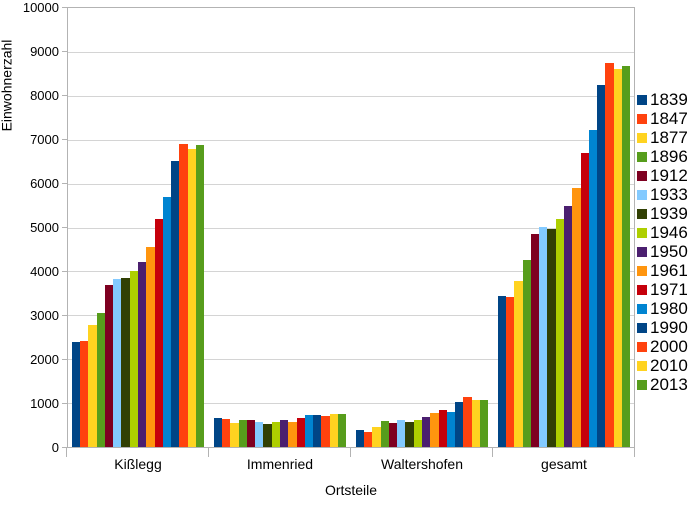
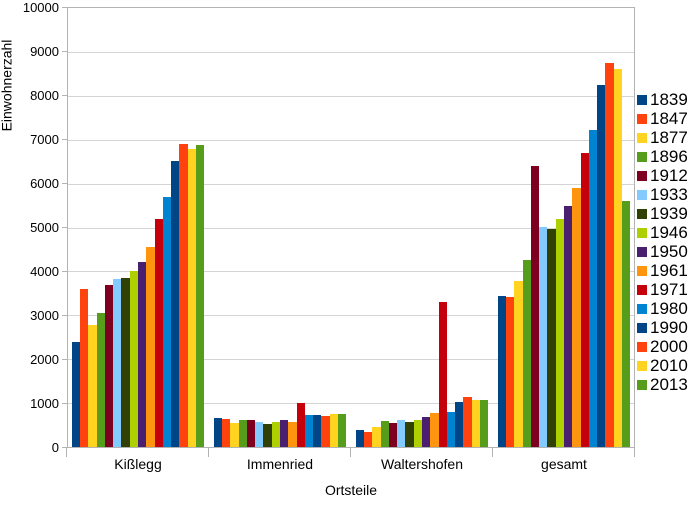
1847/Kißlegg: 2400 -> 3600
1971/Immenried: 700 -> 1000
1971/Waltershofen: 800 -> 3300
1912/gesamt: 4900 -> 6400
2013/gesamt: 8700 -> 5600
